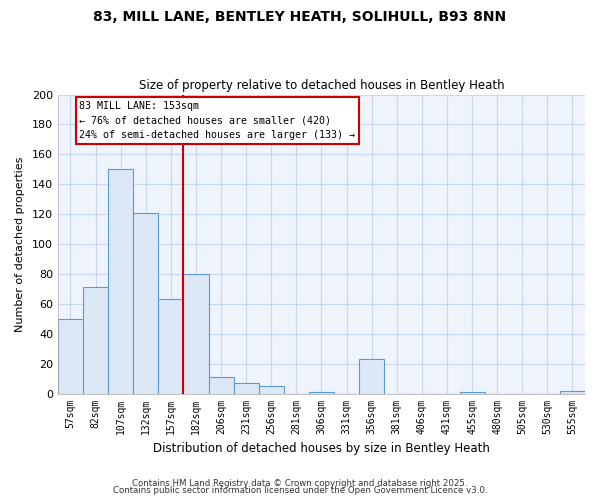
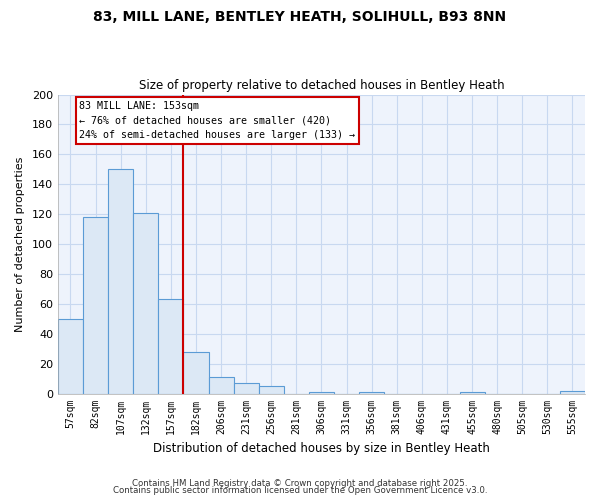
82sqm: 71 -> 118
182sqm: 80 -> 28
356sqm: 23 -> 1
